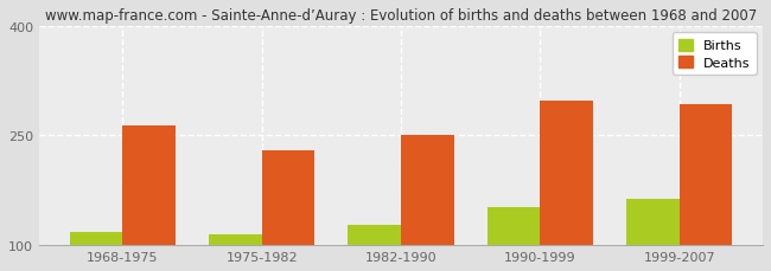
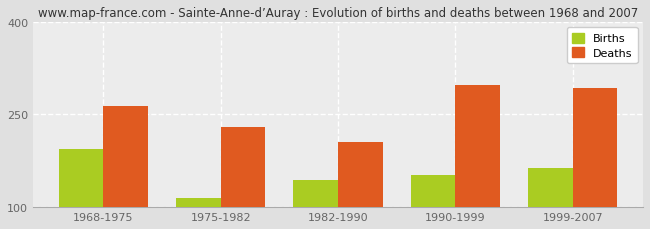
Births/1968-1975: 118 -> 194
Births/1982-1990: 127 -> 144
Deaths/1982-1990: 250 -> 206
